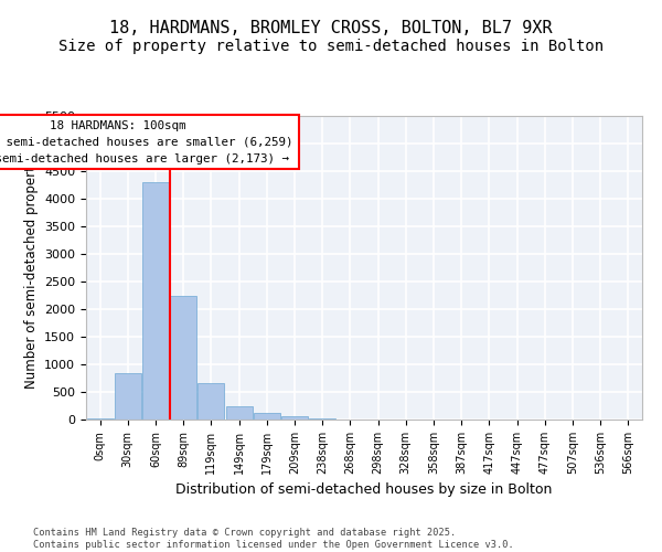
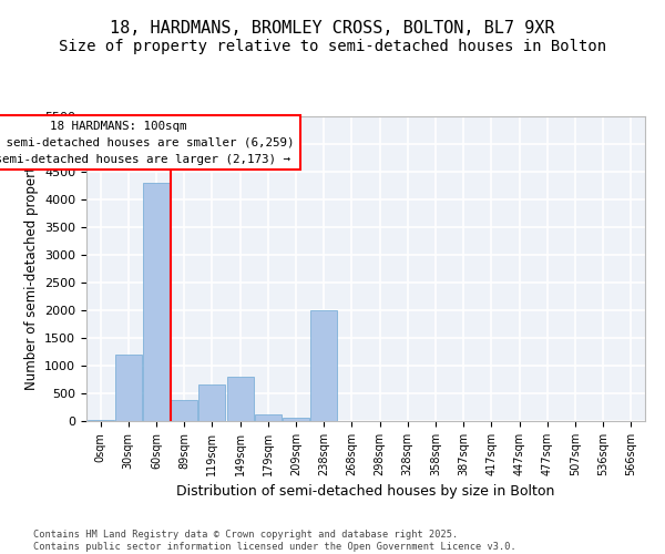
30sqm: 840 -> 1200
89sqm: 2240 -> 380
149sqm: 250 -> 800
238sqm: 30 -> 2000
